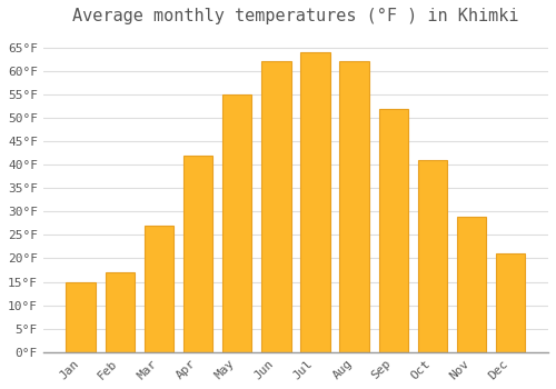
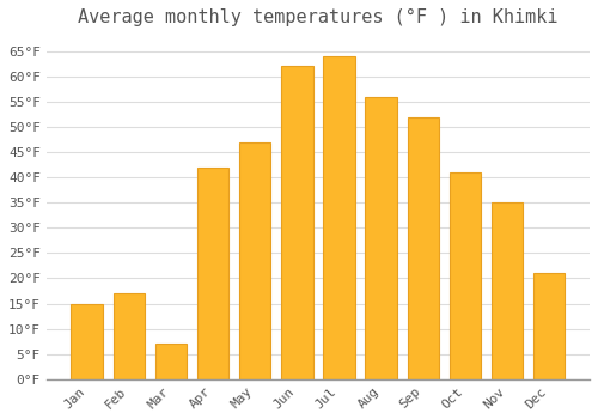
Mar: 27°F -> 7°F
May: 55°F -> 47°F
Aug: 62°F -> 56°F
Nov: 29°F -> 35°F
